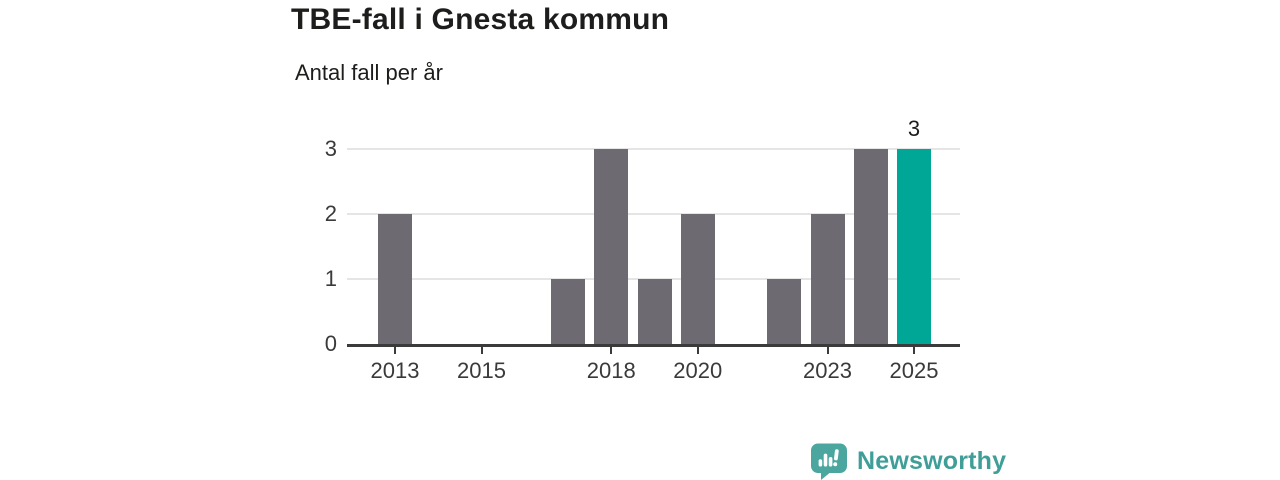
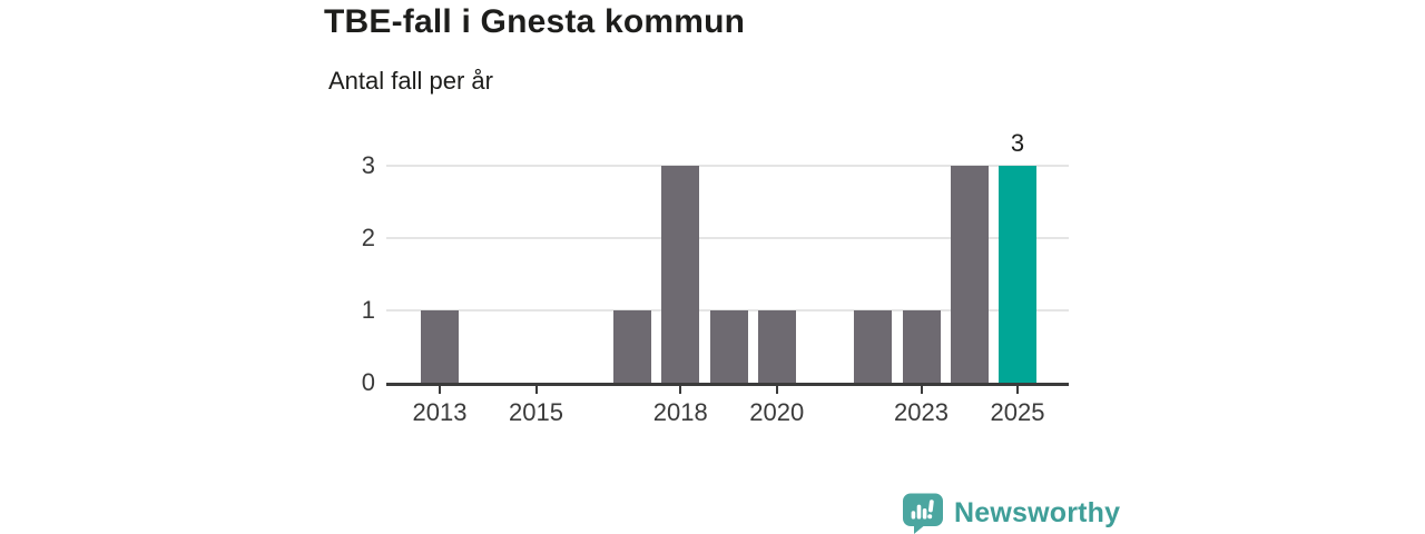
2013: 2 -> 1
2020: 2 -> 1
2023: 2 -> 1
